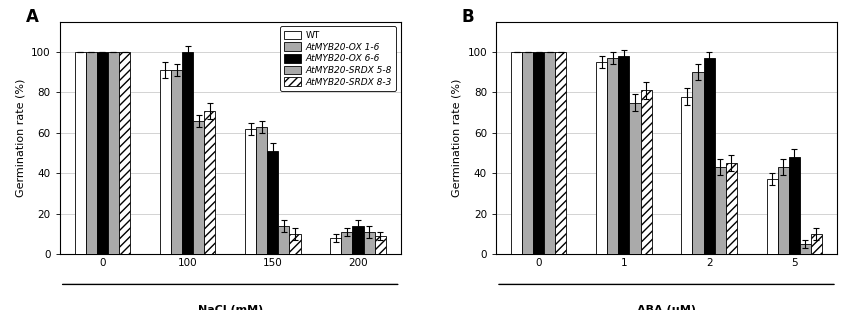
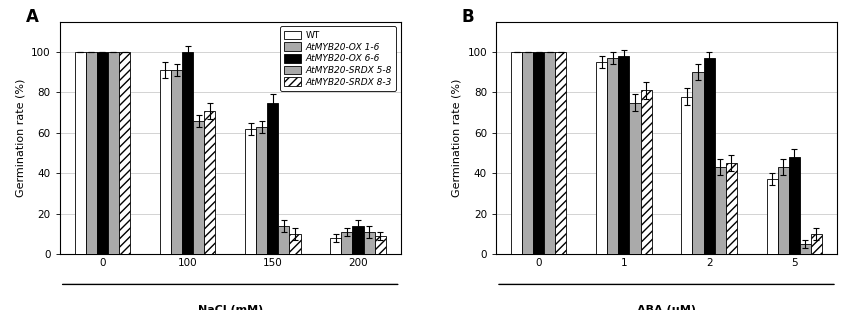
AtMYB20-OX 6-6/150: 51 -> 75
